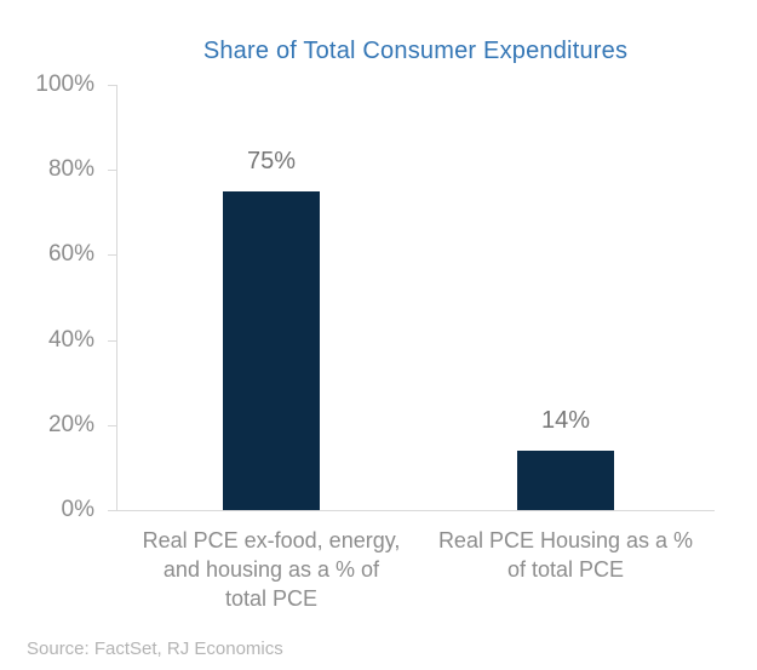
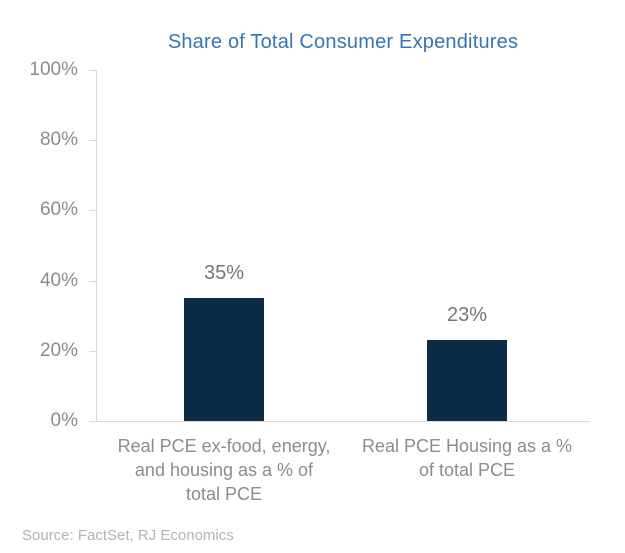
Real PCE ex-food, energy, and housing as a % of total PCE: 75% -> 35%
Real PCE Housing as a % of total PCE: 14% -> 23%
